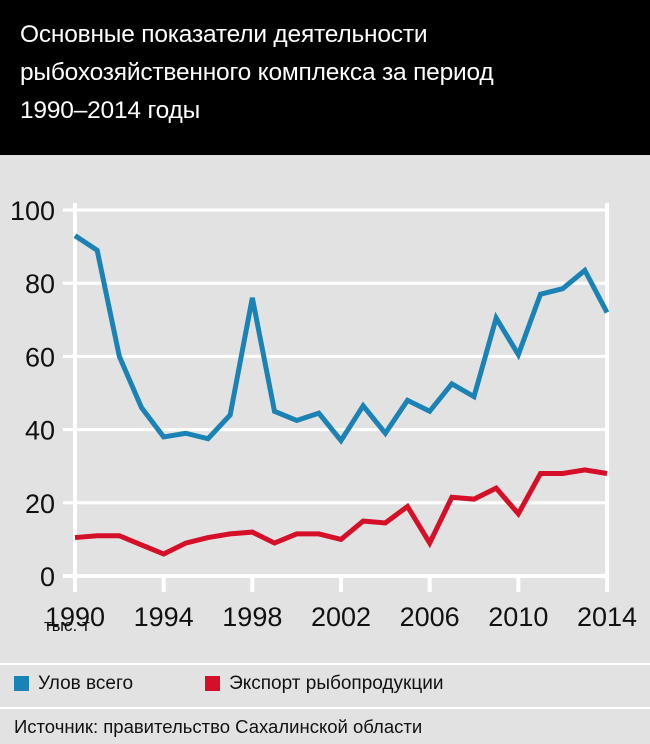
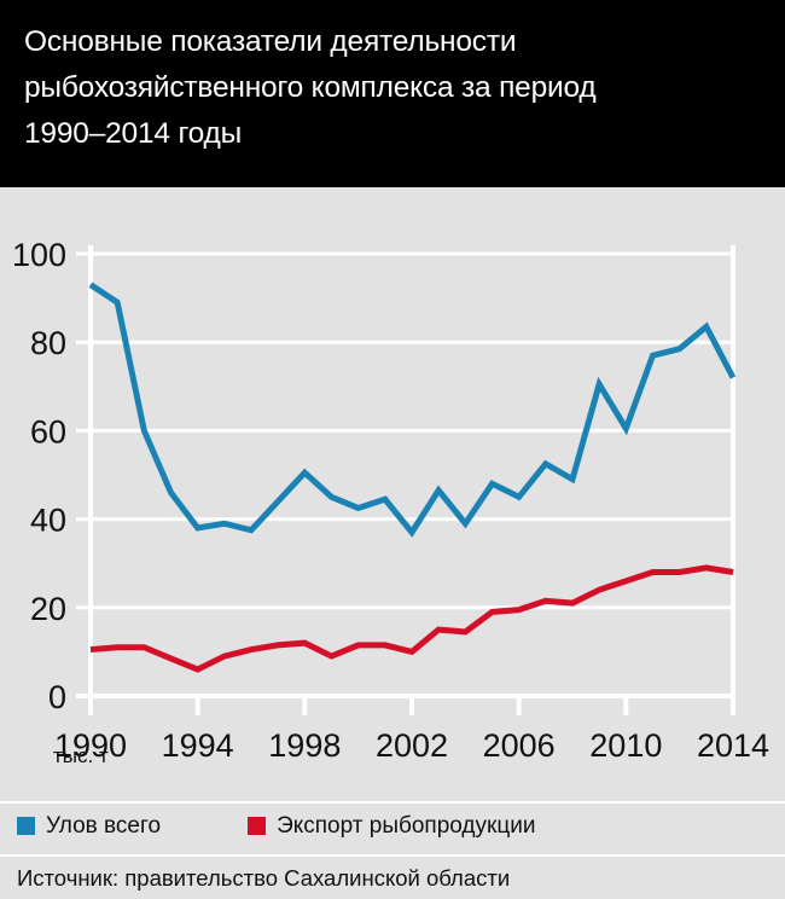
Улов всего/1998: 76 -> 50
Экспорт рыбопродукции/2006: 9 -> 20
Экспорт рыбопродукции/2010: 17 -> 26
